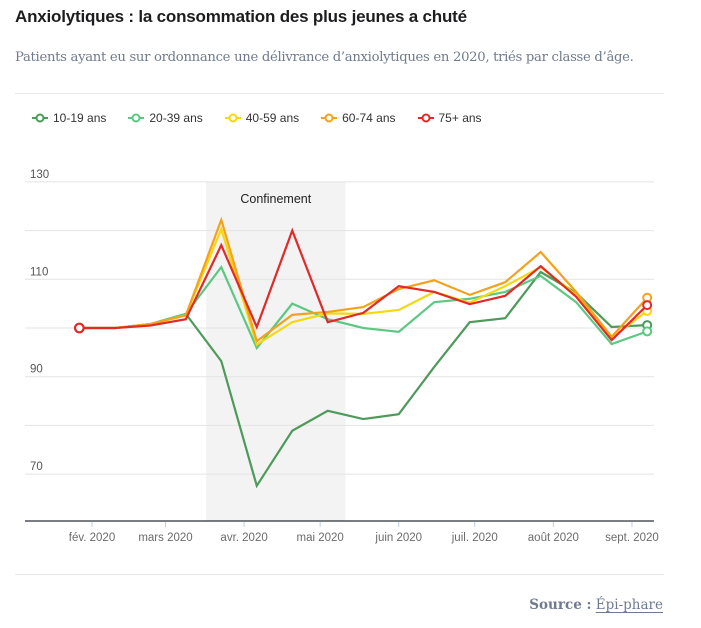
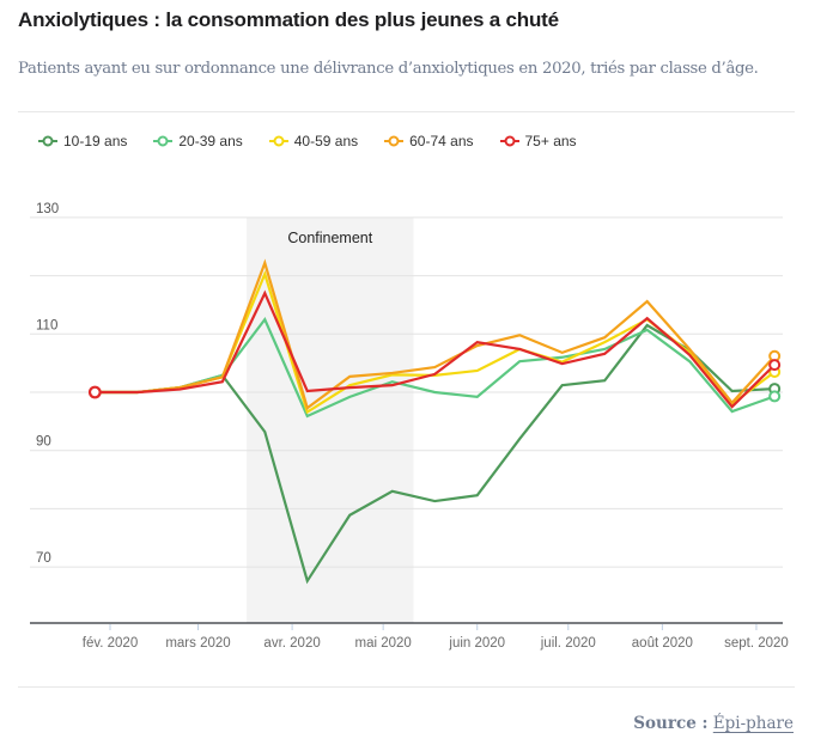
20-39 ans/110: 105 -> 99
75+ ans/110: 120 -> 101
